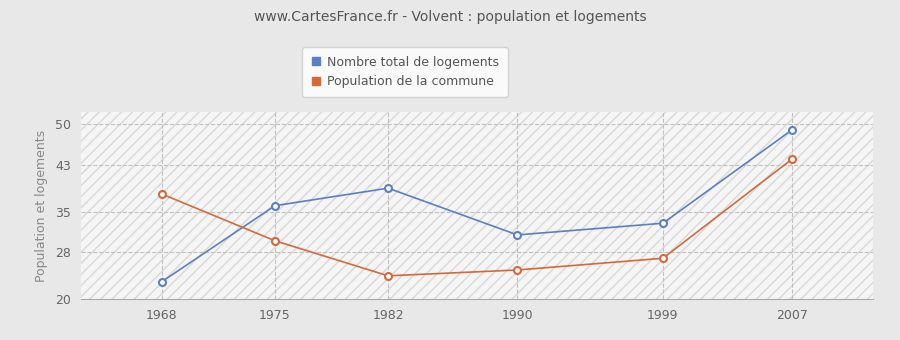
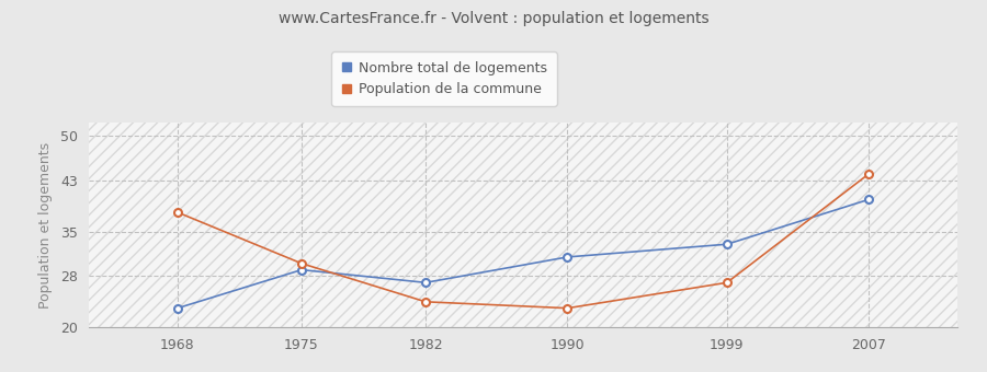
Nombre total de logements/1975: 36 -> 29
Nombre total de logements/1982: 39 -> 27
Population de la commune/1990: 25 -> 23
Nombre total de logements/2007: 49 -> 40
